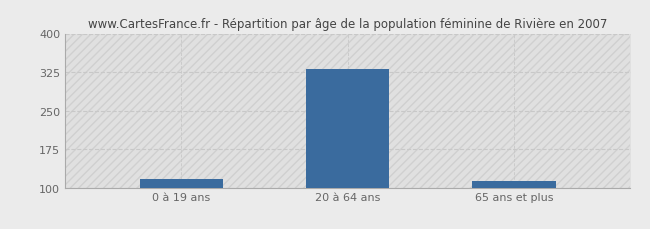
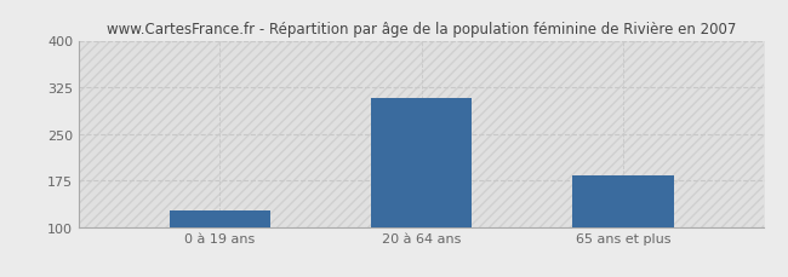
0 à 19 ans: 116 -> 126
20 à 64 ans: 330 -> 308
65 ans et plus: 112 -> 182
